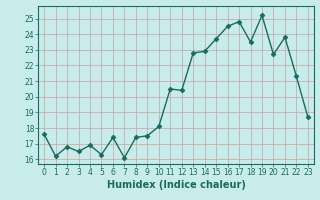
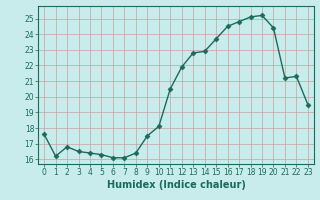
4: 16.9 -> 16.4
6: 17.4 -> 16.1
8: 17.4 -> 16.4
12: 20.4 -> 21.9
18: 23.5 -> 25.1
20: 22.7 -> 24.4
21: 23.8 -> 21.2
23: 18.7 -> 19.5
